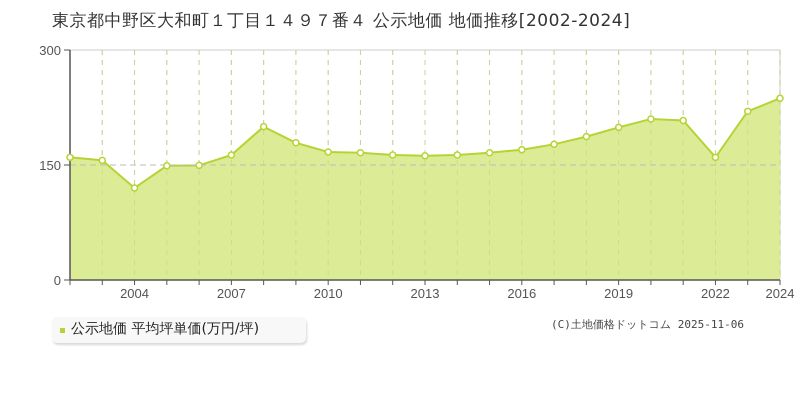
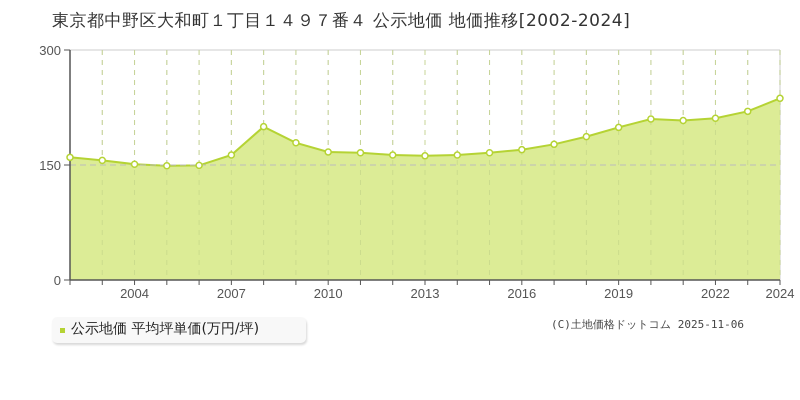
2004: 120 -> 150
2022: 160 -> 210
